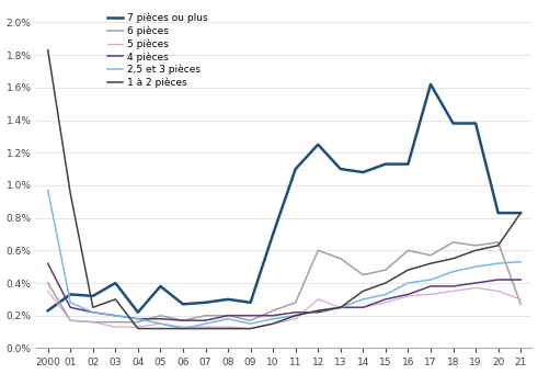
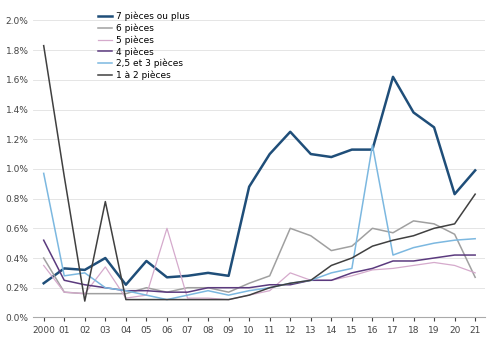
2,5 et 3 pièces/02: 0.22% -> 0.30%
1 à 2 pièces/02: 0.25% -> 0.11%
5 pièces/03: 0.13% -> 0.34%
1 à 2 pièces/03: 0.30% -> 0.78%
5 pièces/06: 0.13% -> 0.60%
7 pièces ou plus/10: 0.70% -> 0.88%
2,5 et 3 pièces/16: 0.40% -> 1.16%
7 pièces ou plus/19: 1.38% -> 1.28%
6 pièces/20: 0.65% -> 0.56%
7 pièces ou plus/21: 0.83% -> 0.99%
